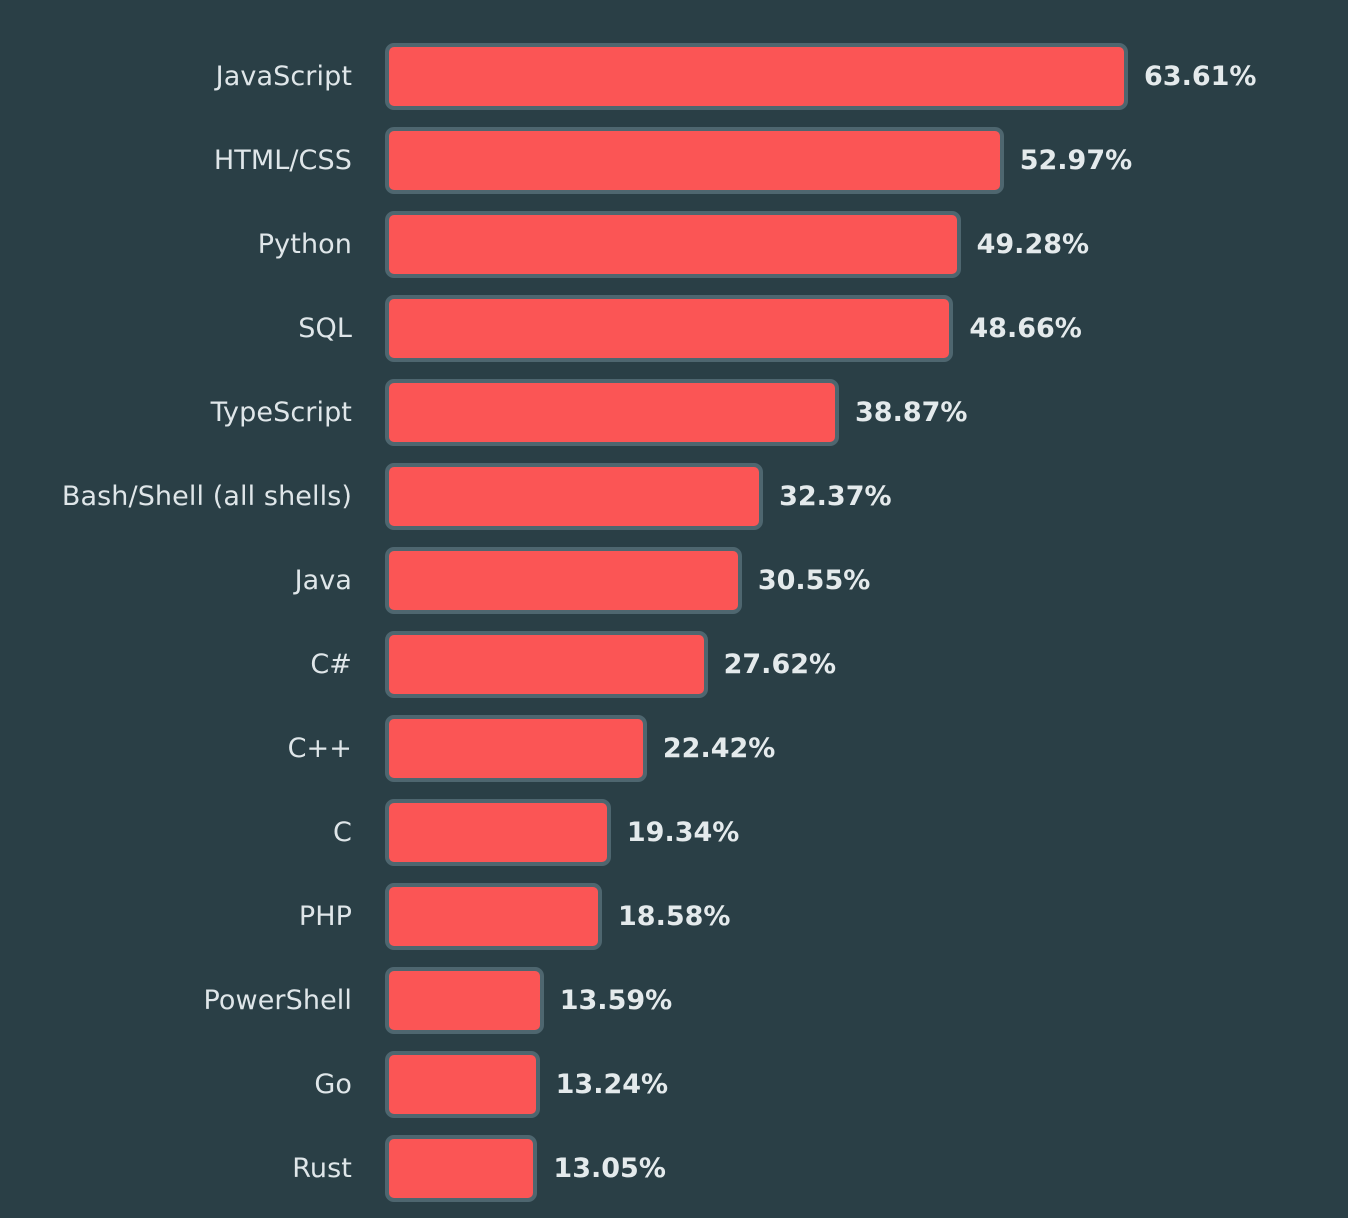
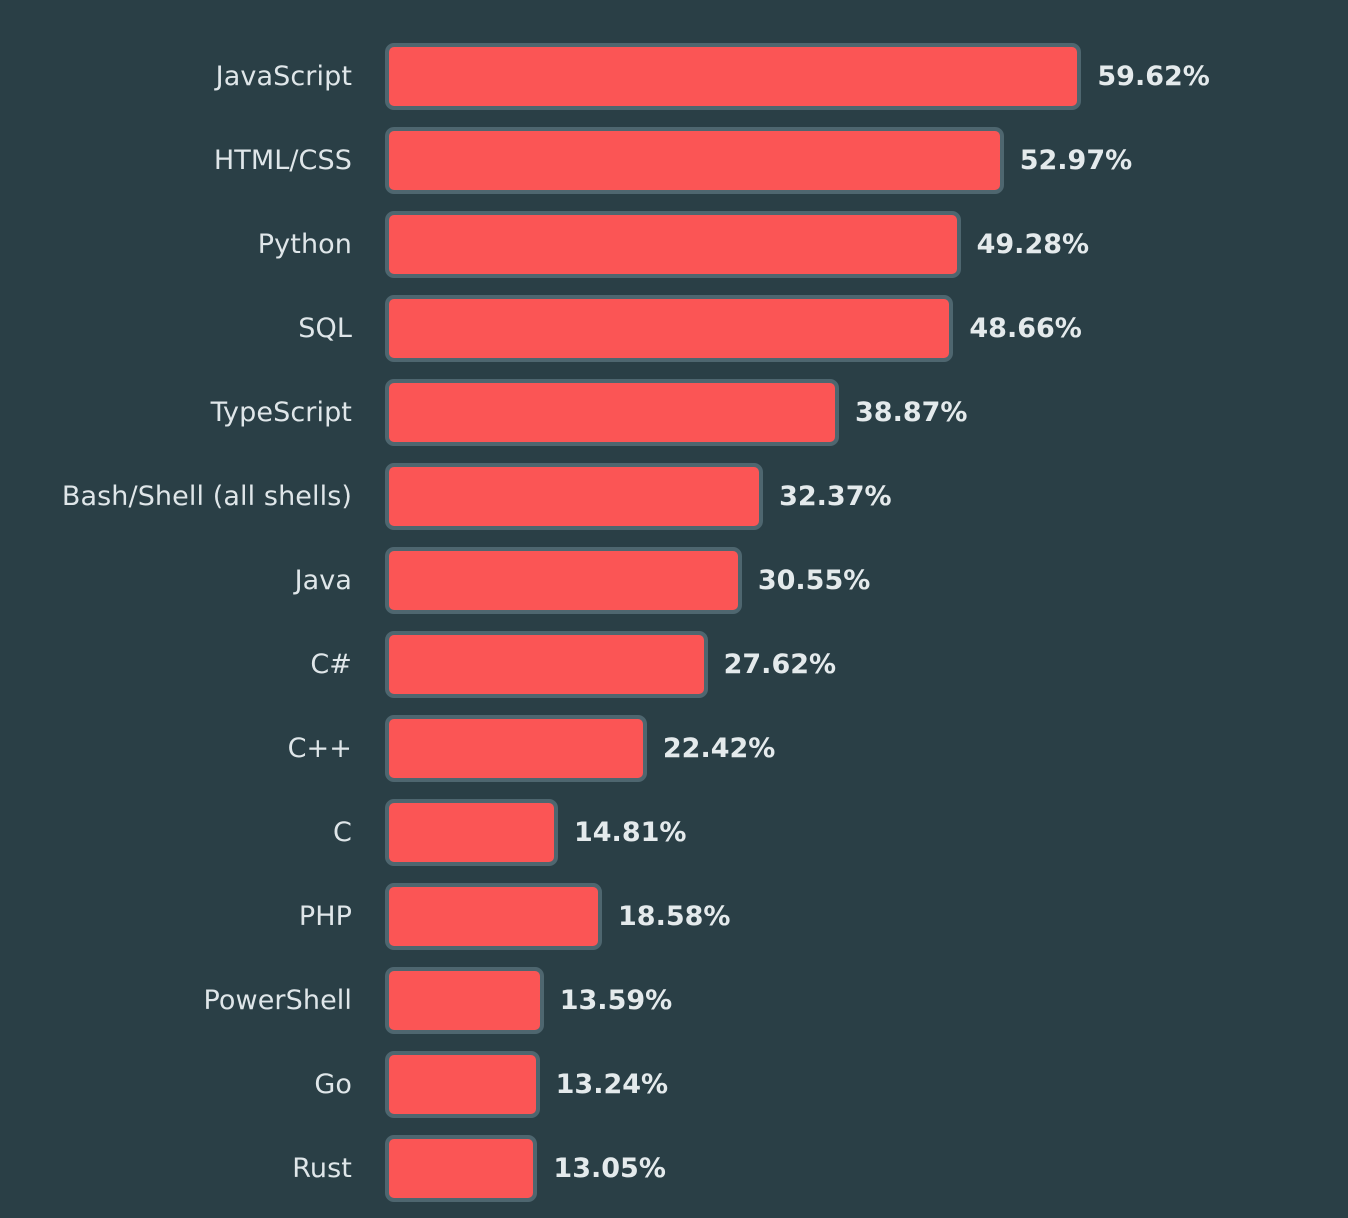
JavaScript: 63.61% -> 59.62%
C: 19.34% -> 14.81%
